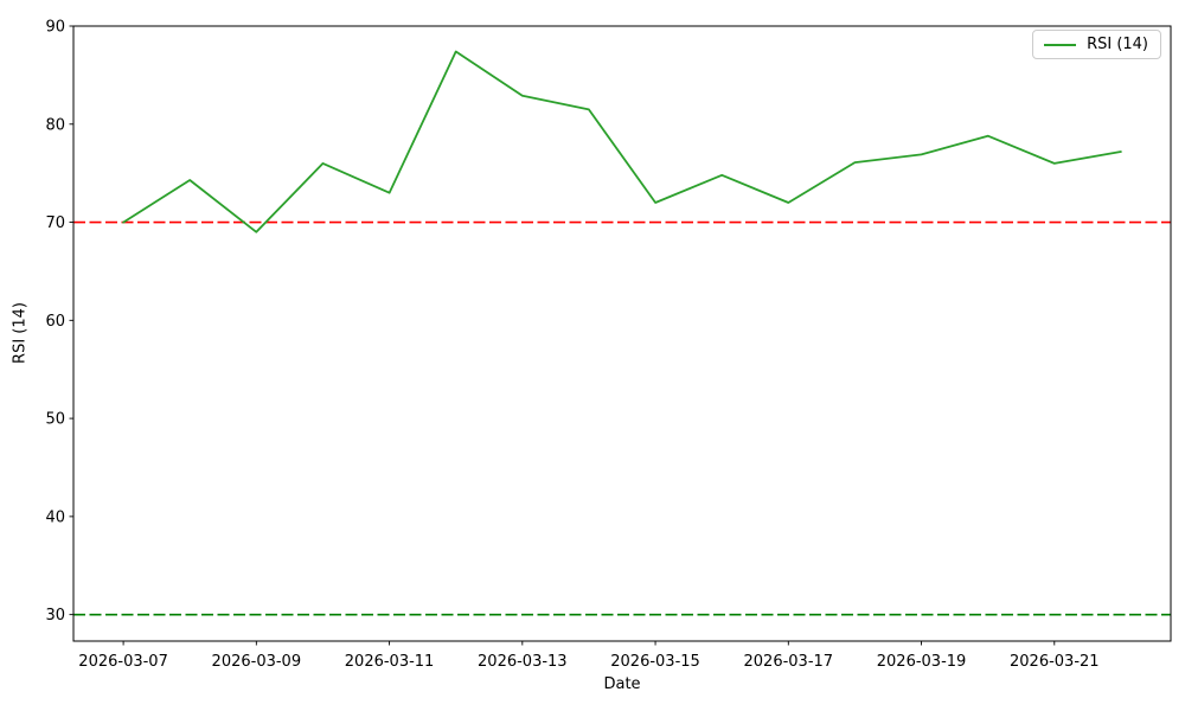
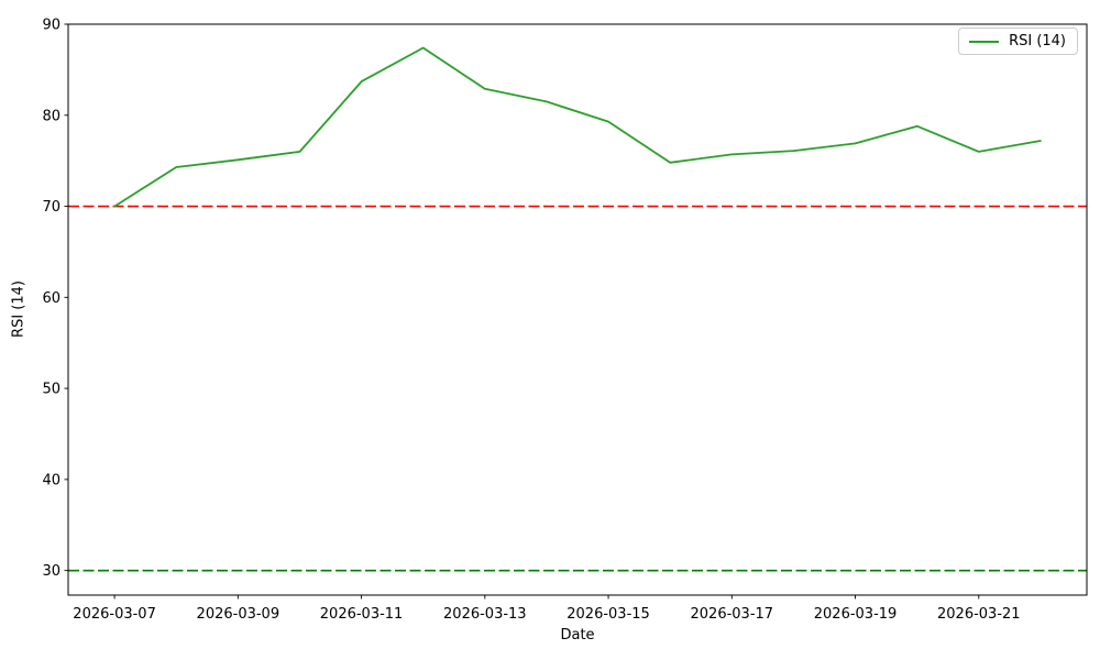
2026-03-09: 69 -> 75
2026-03-11: 73 -> 84
2026-03-15: 72 -> 79
2026-03-17: 72 -> 76
